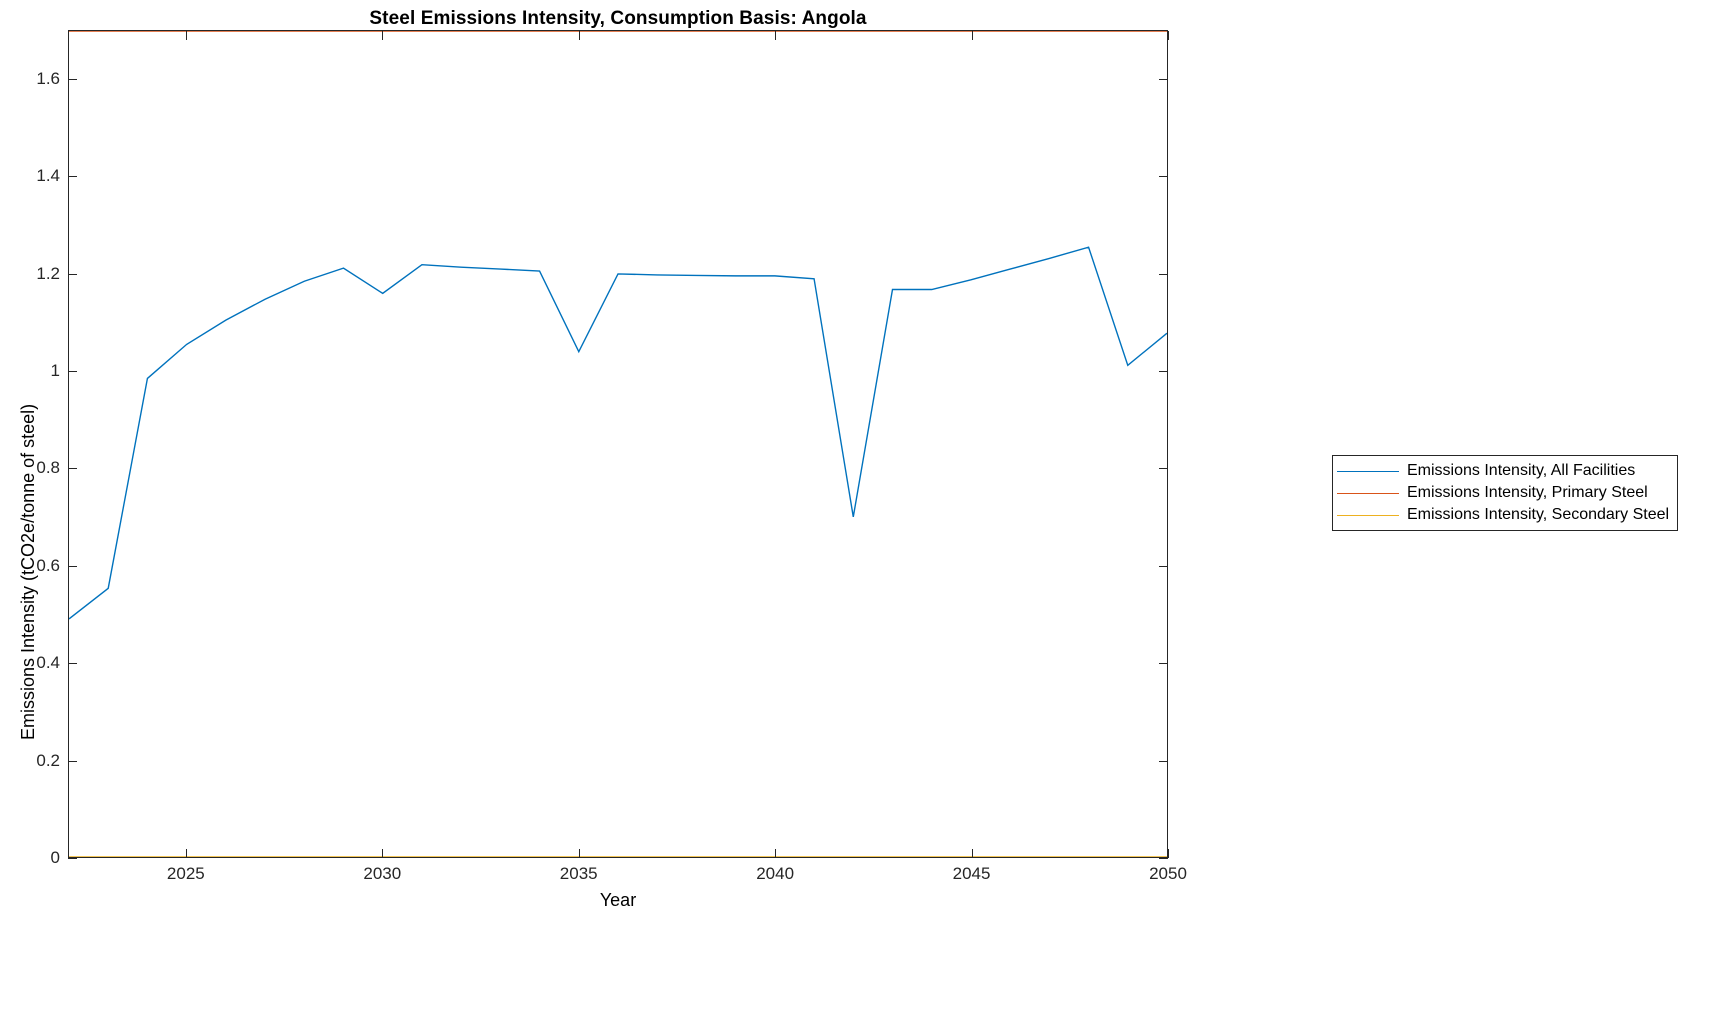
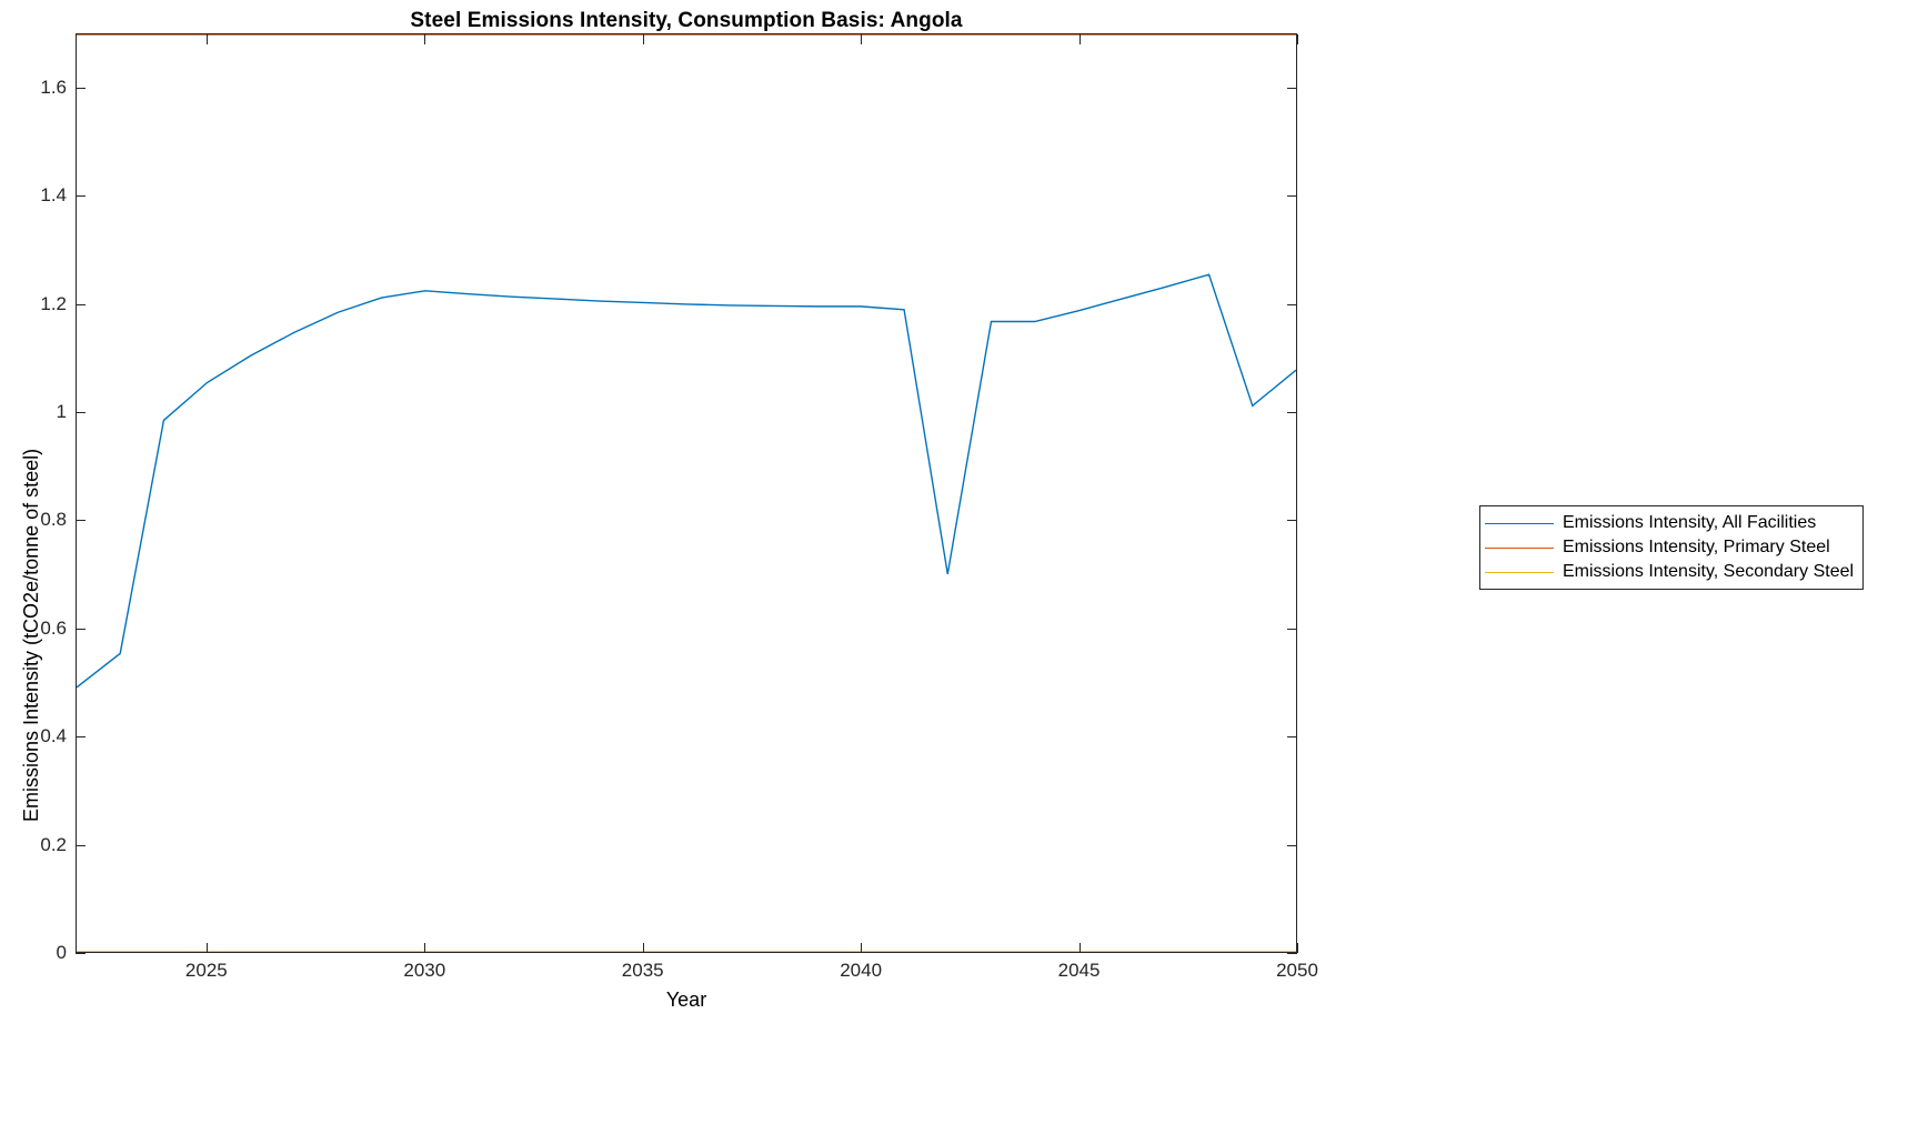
Emissions Intensity, All Facilities/2030: 1.16 -> 1.23
Emissions Intensity, All Facilities/2035: 1.04 -> 1.20
